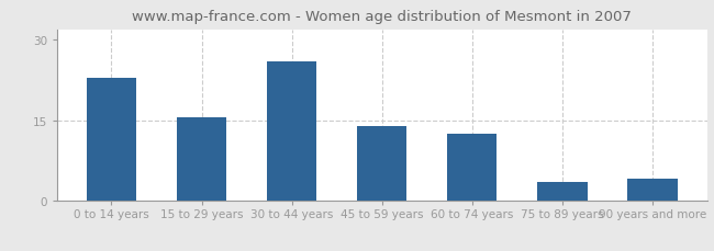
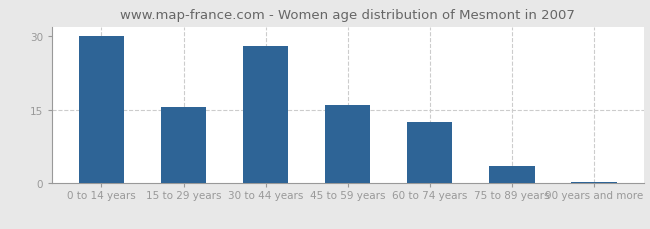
0 to 14 years: 23.0 -> 30.0
30 to 44 years: 26.0 -> 28.0
45 to 59 years: 14.0 -> 16.0
90 years and more: 4.0 -> 0.3
